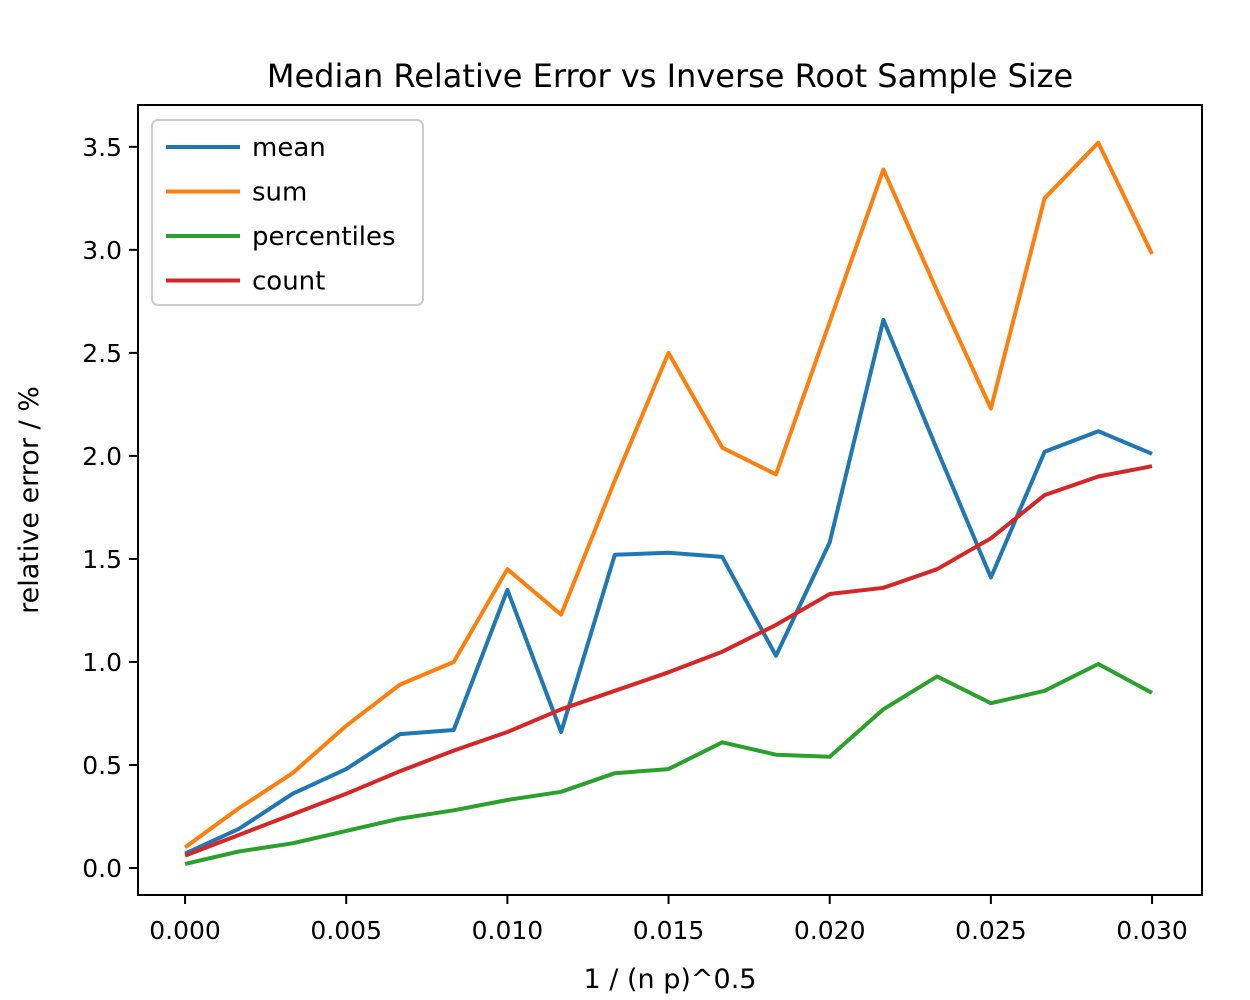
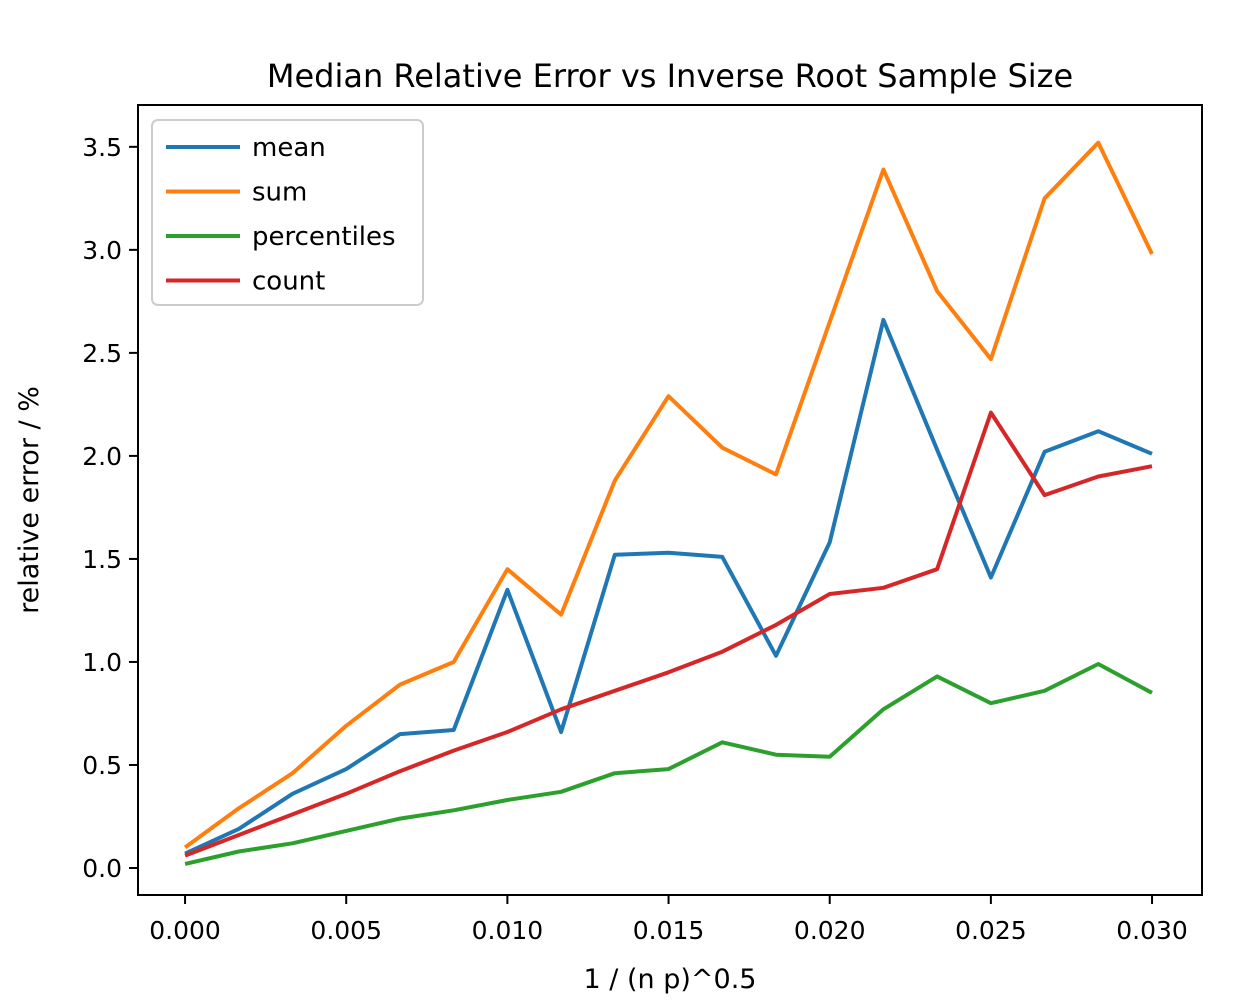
sum/0.015: 2.50 -> 2.29
sum/0.025: 2.23 -> 2.47
count/0.025: 1.60 -> 2.21
